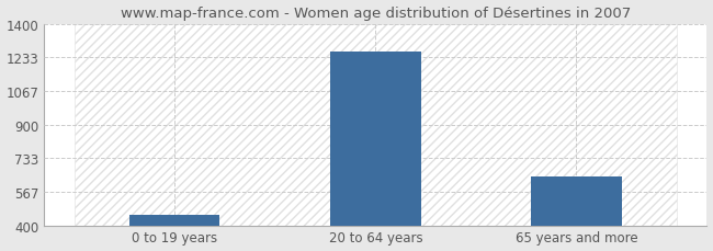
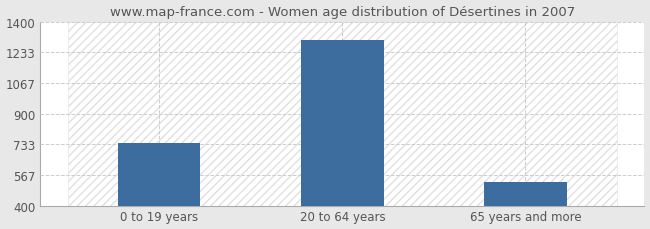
0 to 19 years: 450 -> 740
20 to 64 years: 1260 -> 1300
65 years and more: 640 -> 530
